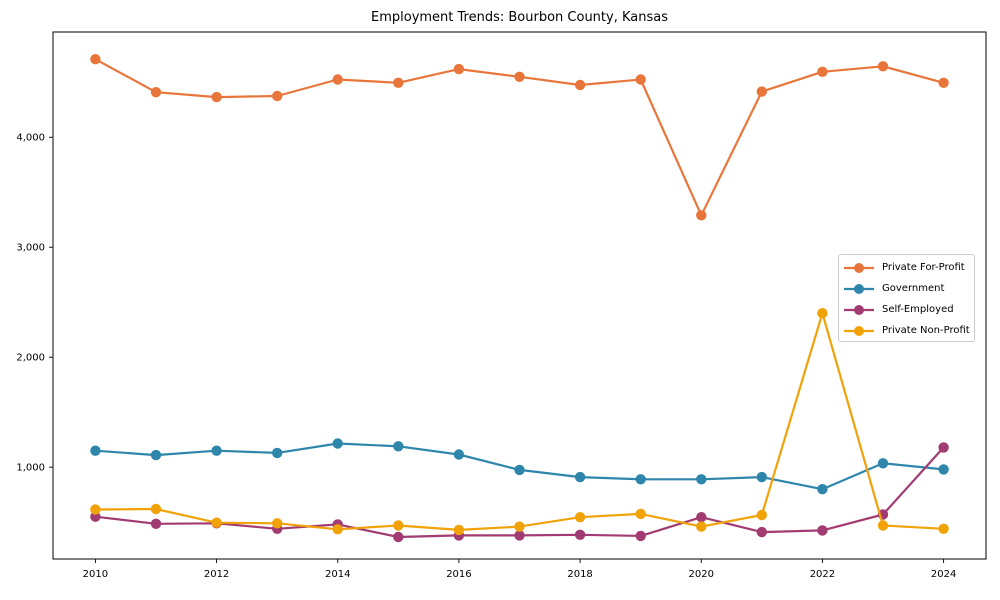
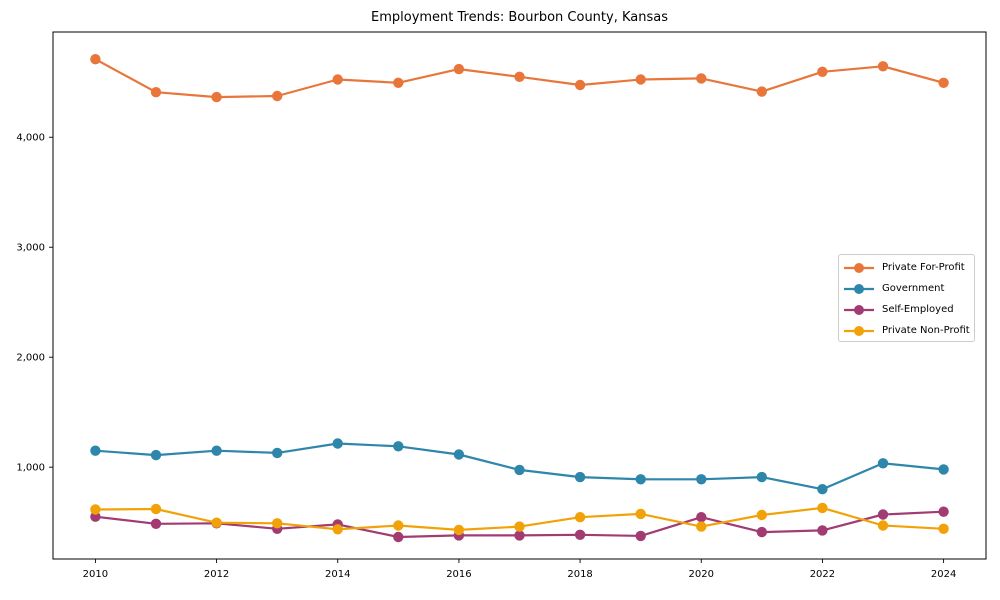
Private For-Profit/2020: 3290 -> 4540
Private Non-Profit/2022: 2400 -> 630
Self-Employed/2024: 1180 -> 600
